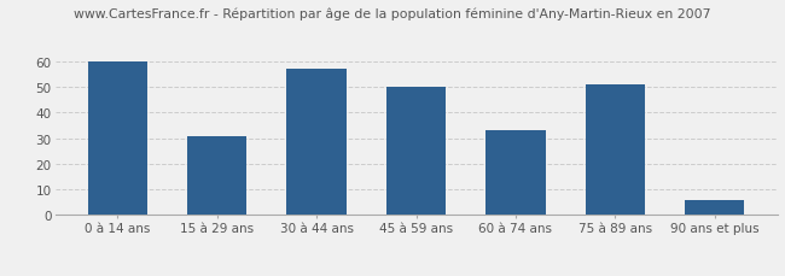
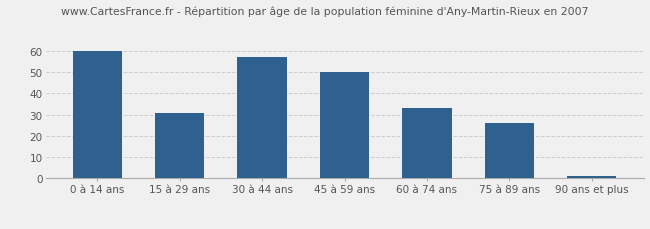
75 à 89 ans: 51 -> 26
90 ans et plus: 6 -> 1
